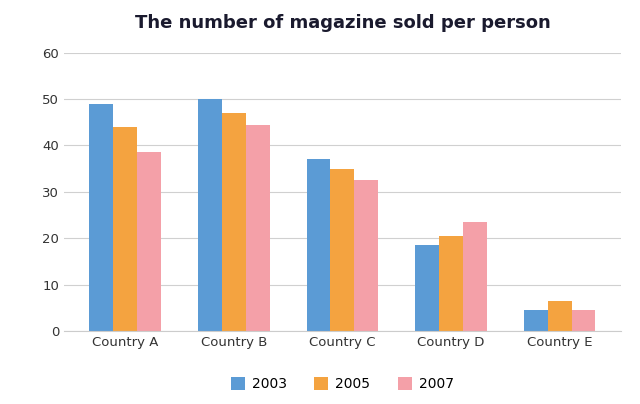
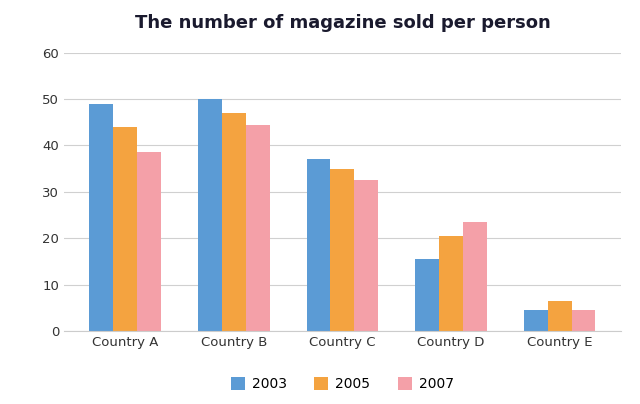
2003/Country D: 18.5 -> 15.5
